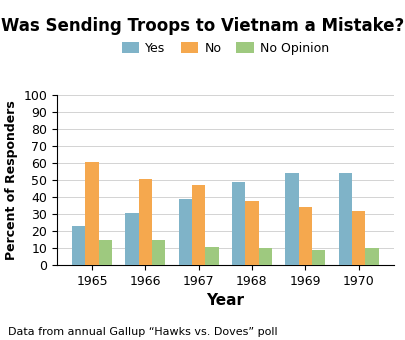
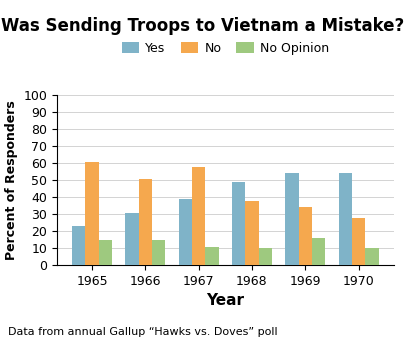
No/1967: 47 -> 58
No Opinion/1969: 9 -> 16
No/1970: 32 -> 28
